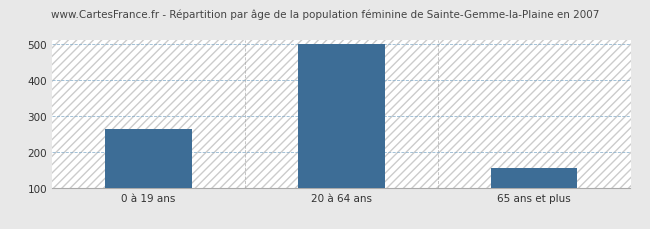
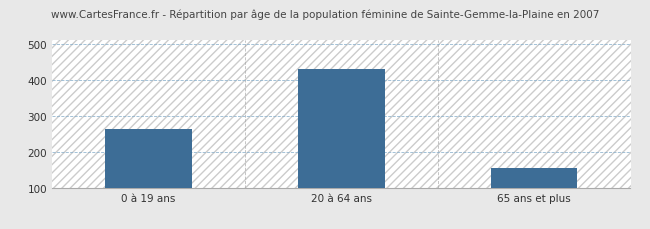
20 à 64 ans: 500 -> 430
